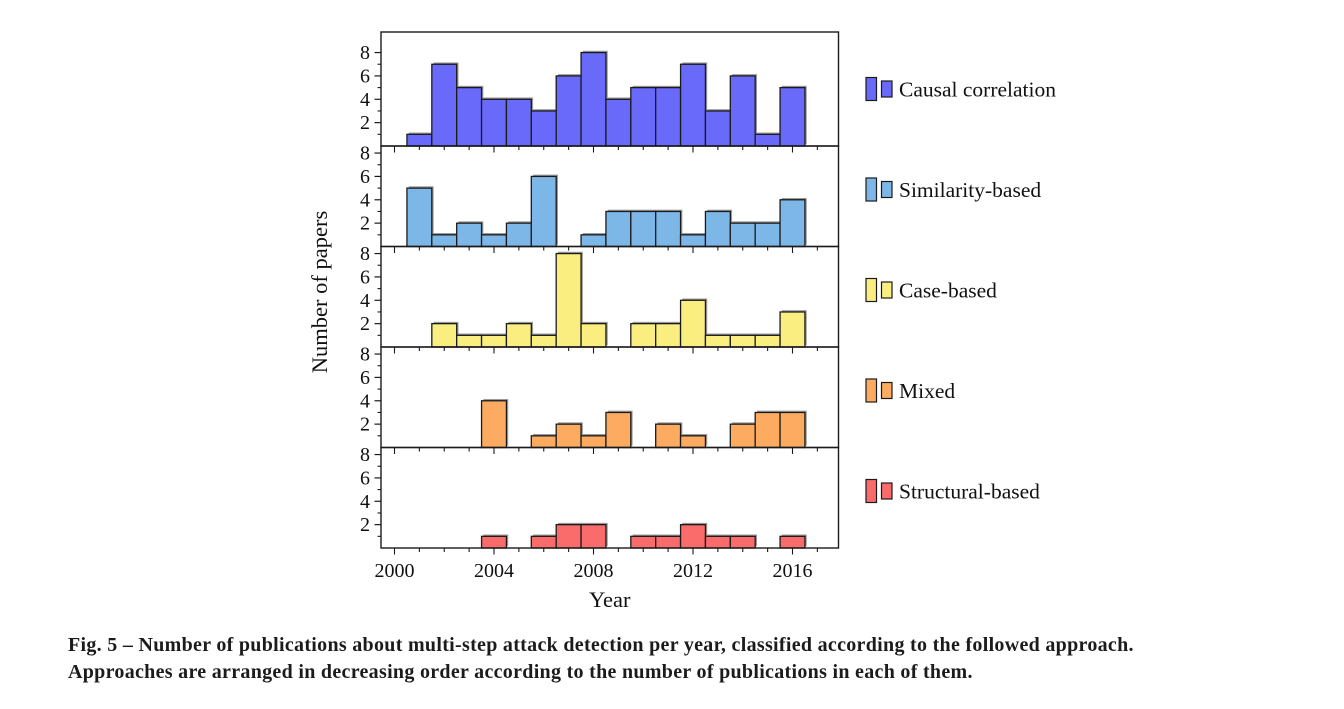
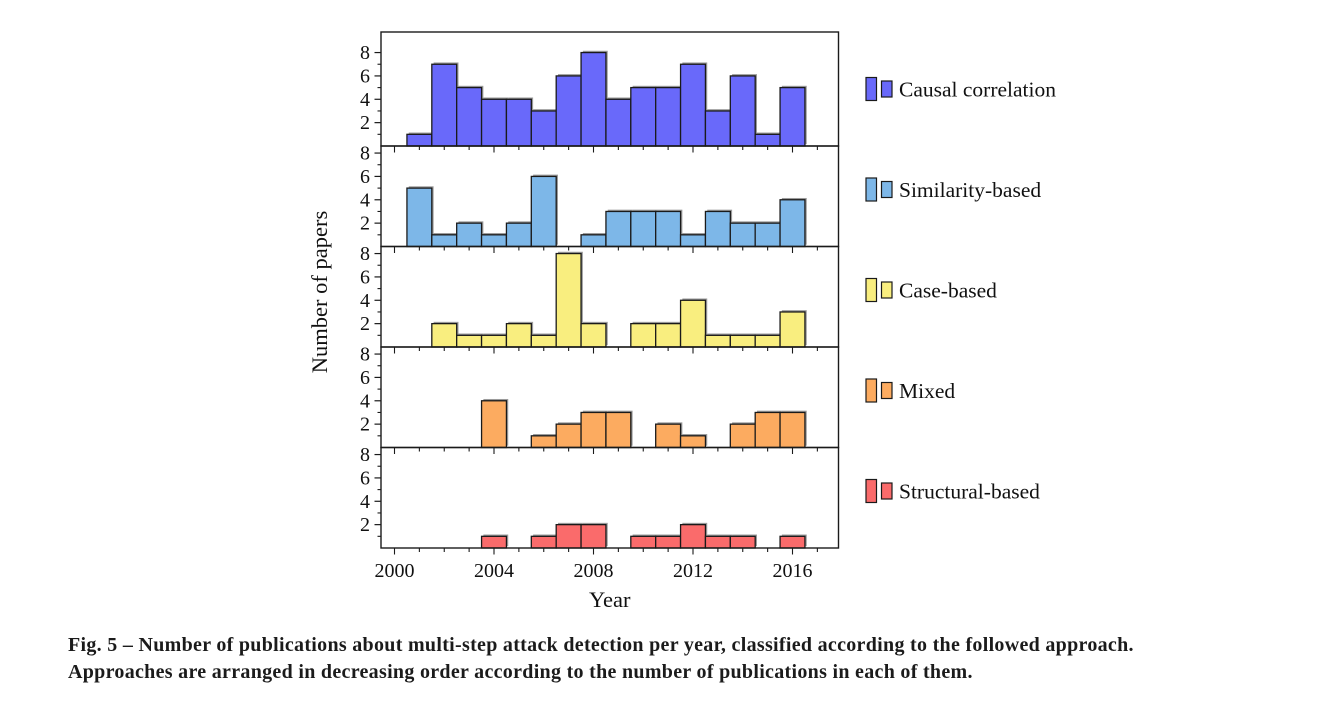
Mixed/2008: 1 -> 3
